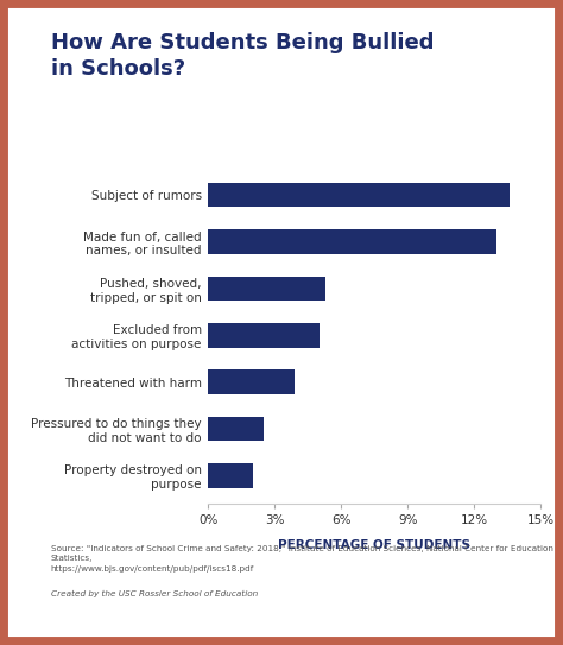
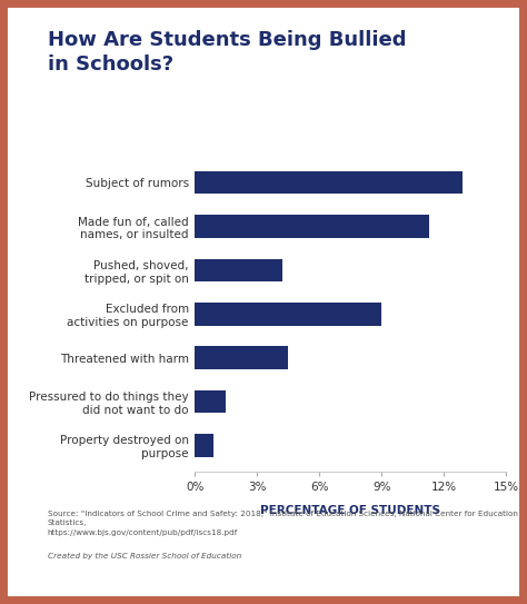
Subject of rumors: 13.6% -> 12.9%
Made fun of, called names, or insulted: 13.0% -> 11.3%
Pushed, shoved, tripped, or spit on: 5.3% -> 4.2%
Excluded from activities on purpose: 5.0% -> 9.0%
Threatened with harm: 3.9% -> 4.5%
Pressured to do things they did not want to do: 2.5% -> 1.5%
Property destroyed on purpose: 2.0% -> 0.9%
